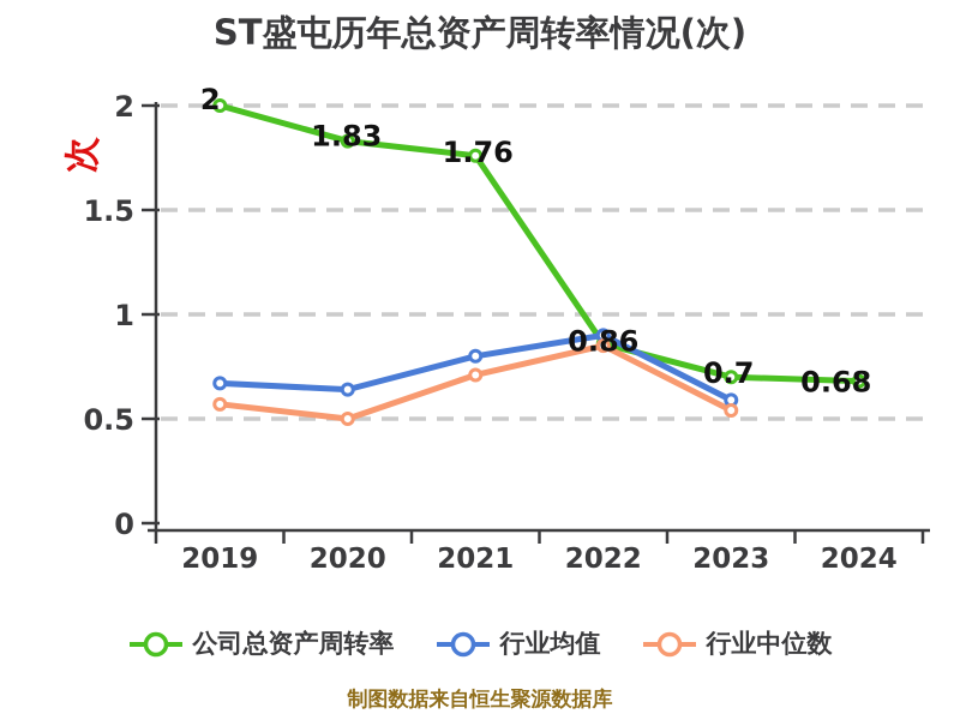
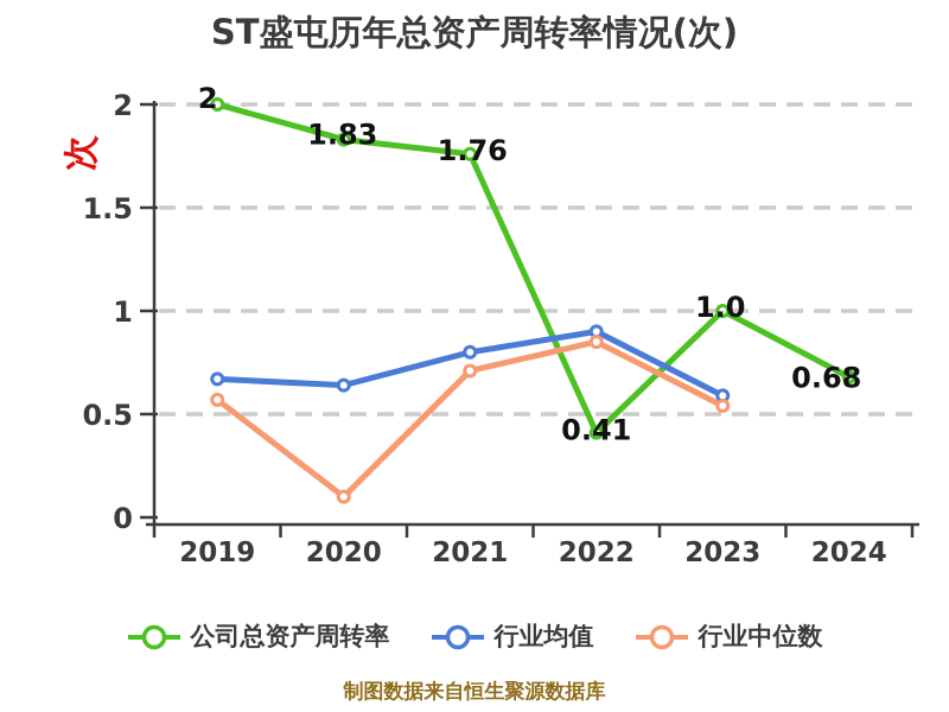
行业中位数/2020: 0.50 -> 0.10
公司总资产周转率/2022: 0.86 -> 0.41
公司总资产周转率/2023: 0.7 -> 1.0
